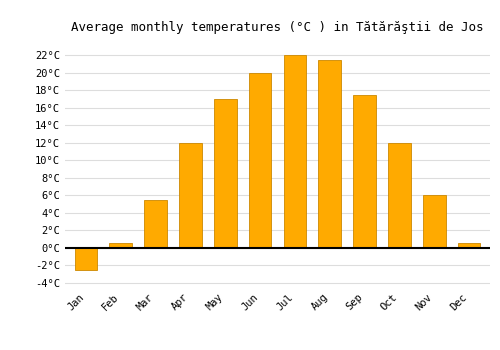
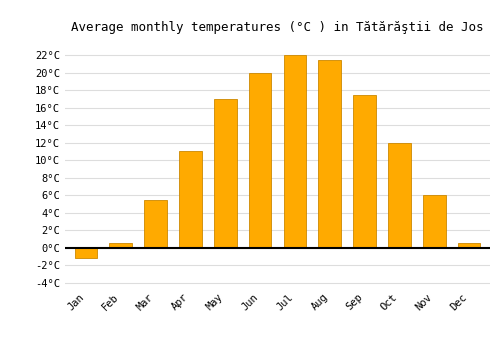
Jan: -2.5°C -> -1.2°C
Apr: 12.0°C -> 11.0°C
